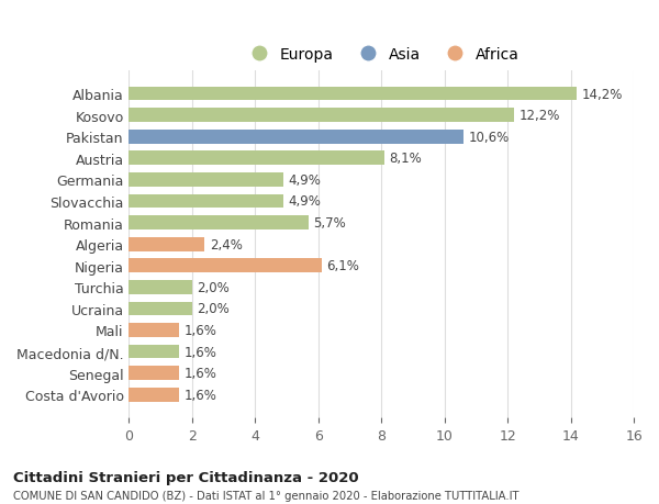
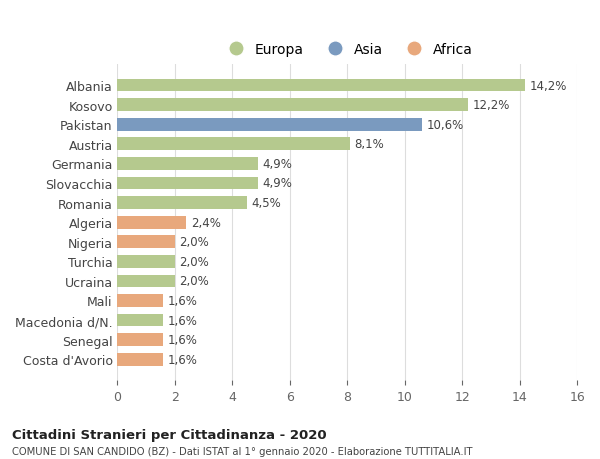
Romania: 5,7% -> 4,5%
Nigeria: 6,1% -> 2,0%
